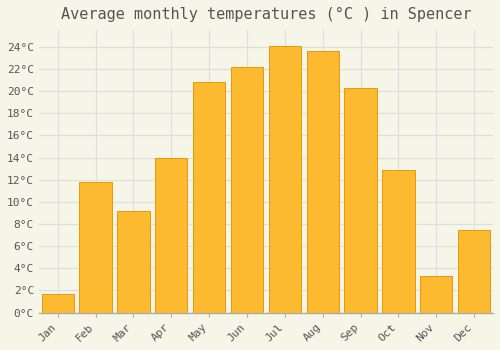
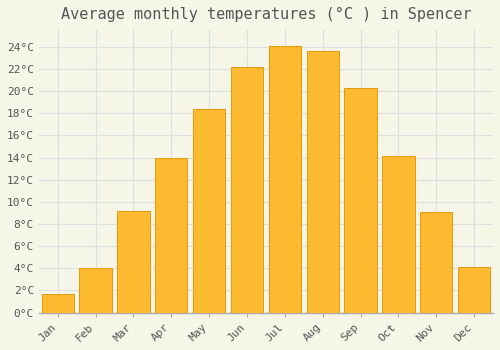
Feb: 11.8°C -> 4.0°C
May: 20.8°C -> 18.4°C
Oct: 12.9°C -> 14.1°C
Nov: 3.3°C -> 9.1°C
Dec: 7.5°C -> 4.1°C
